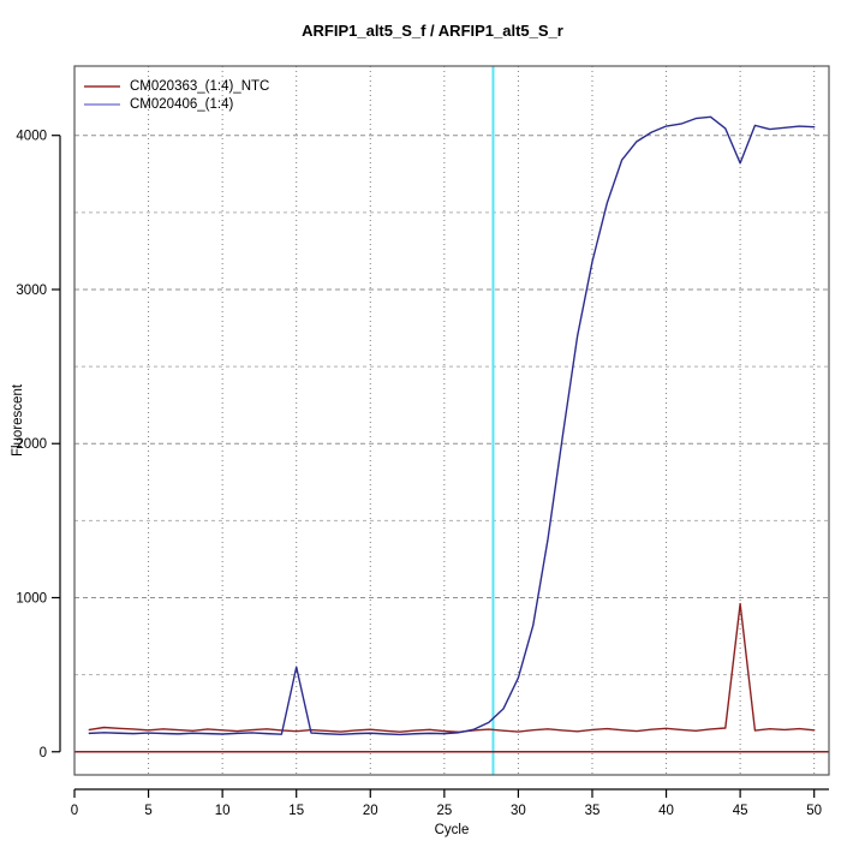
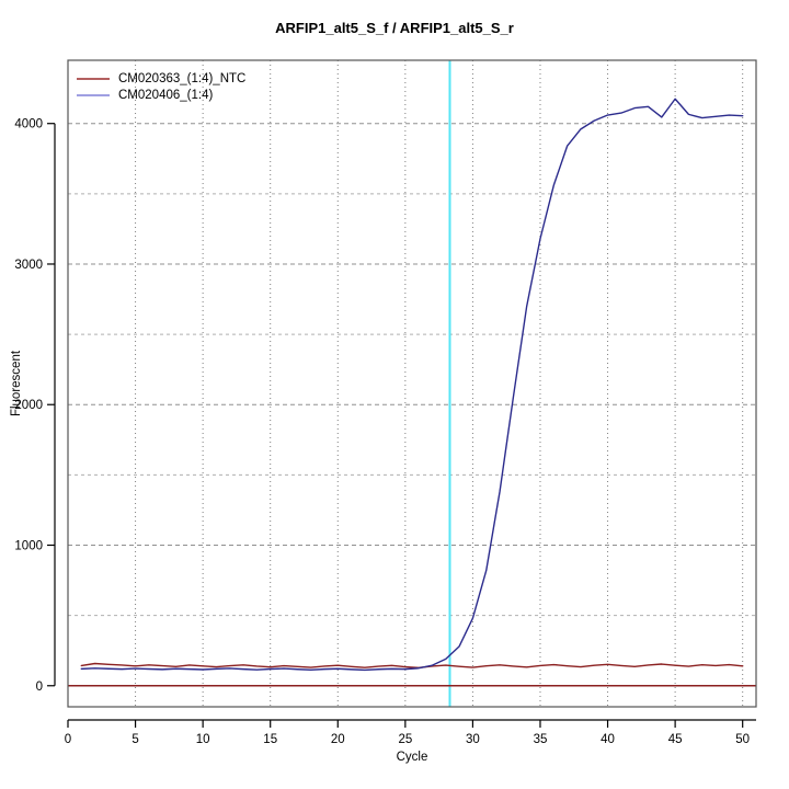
CM020406_(1:4)/15: 550 -> 120
CM020363_(1:4)_NTC/45: 960 -> 140
CM020406_(1:4)/45: 3820 -> 4180
